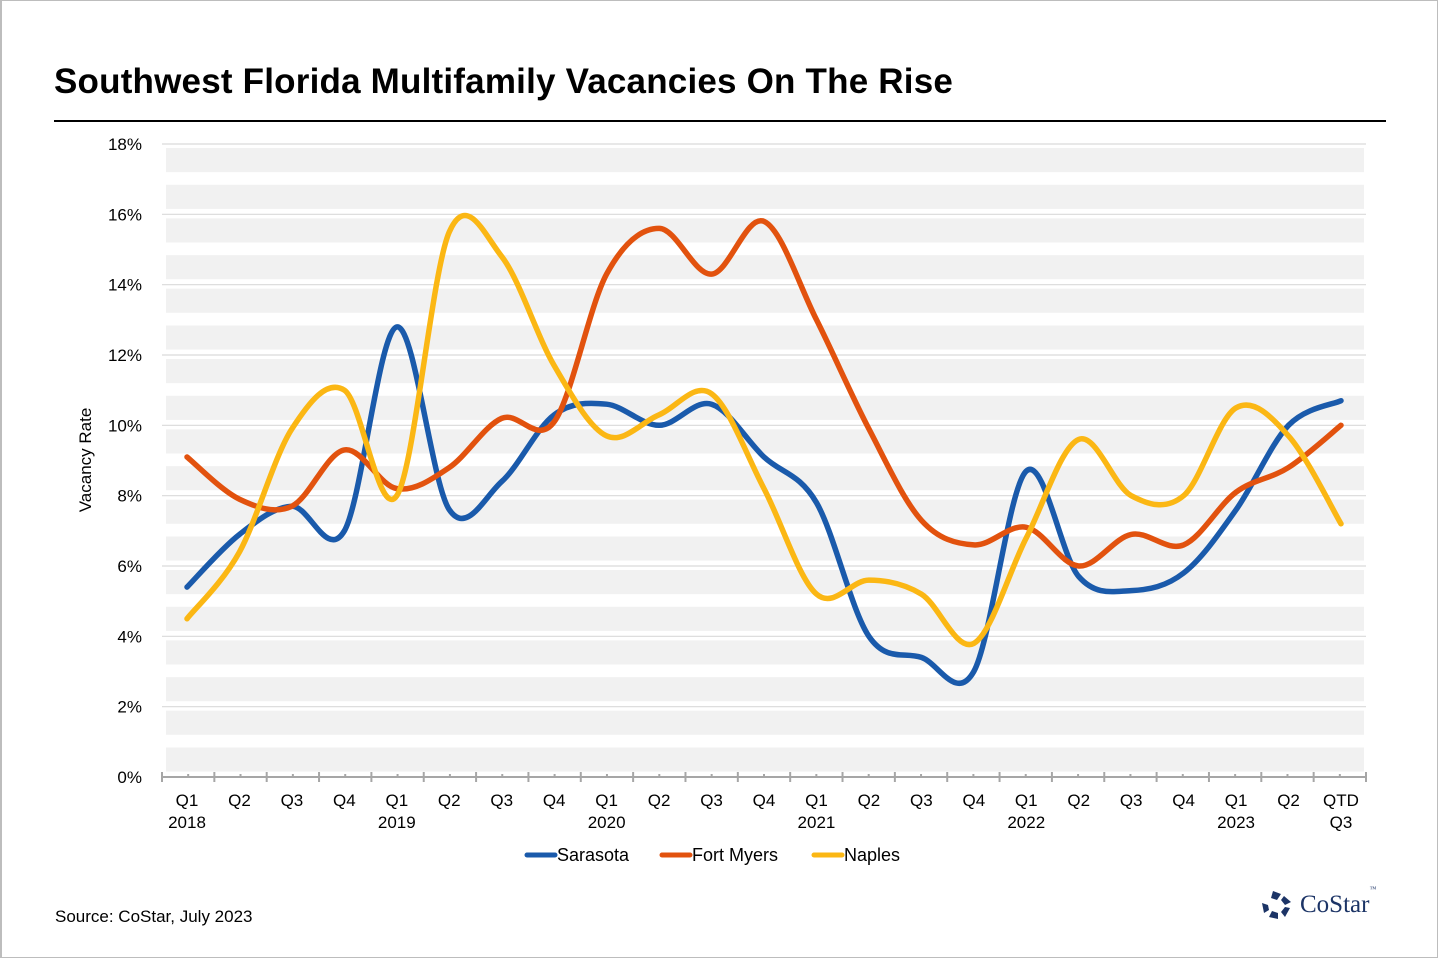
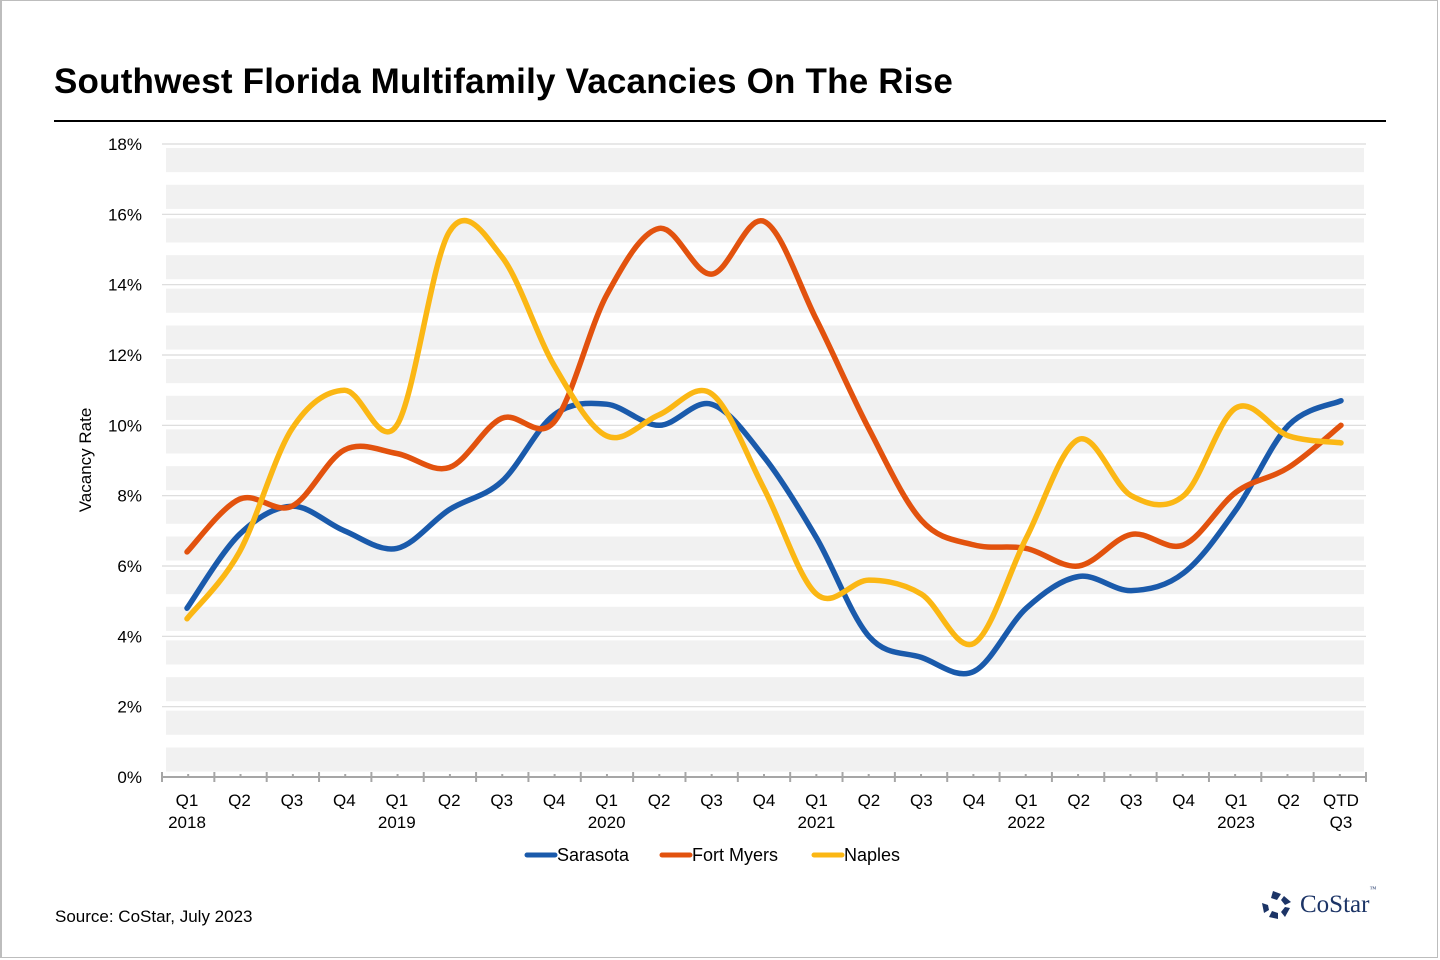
Sarasota/Q1 2018: 5.4% -> 4.8%
Fort Myers/Q1 2018: 9.1% -> 6.4%
Sarasota/Q1 2019: 12.8% -> 6.5%
Fort Myers/Q1 2019: 8.2% -> 9.2%
Naples/Q1 2019: 8.0% -> 10.0%
Fort Myers/Q1 2020: 14.3% -> 13.7%
Sarasota/Q1 2021: 7.8% -> 6.8%
Sarasota/Q1 2022: 8.7% -> 4.8%
Fort Myers/Q1 2022: 7.1% -> 6.5%
Naples/QTD Q3: 7.2% -> 9.5%
